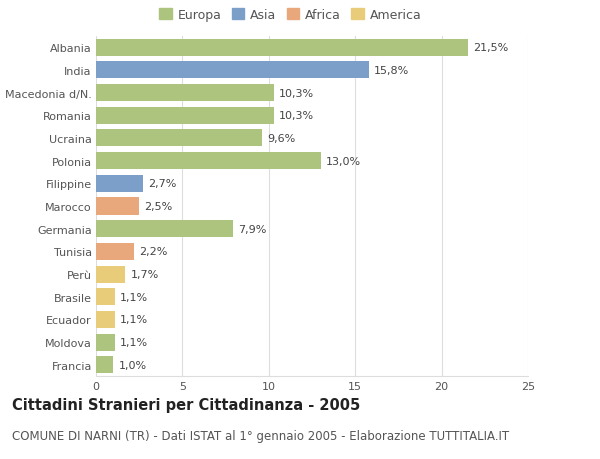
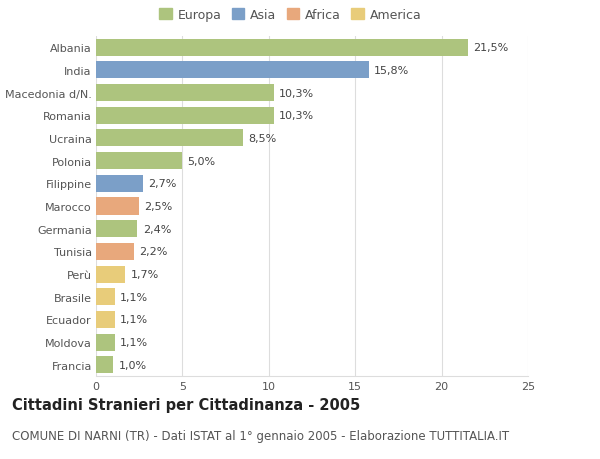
Ucraina: 9,6% -> 8,5%
Polonia: 13,0% -> 5,0%
Germania: 7,9% -> 2,4%
